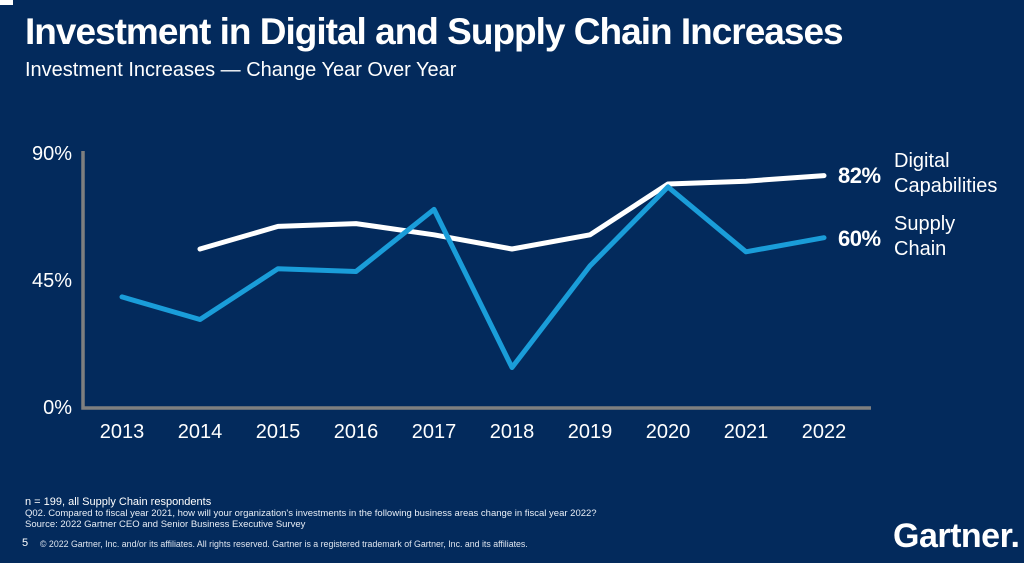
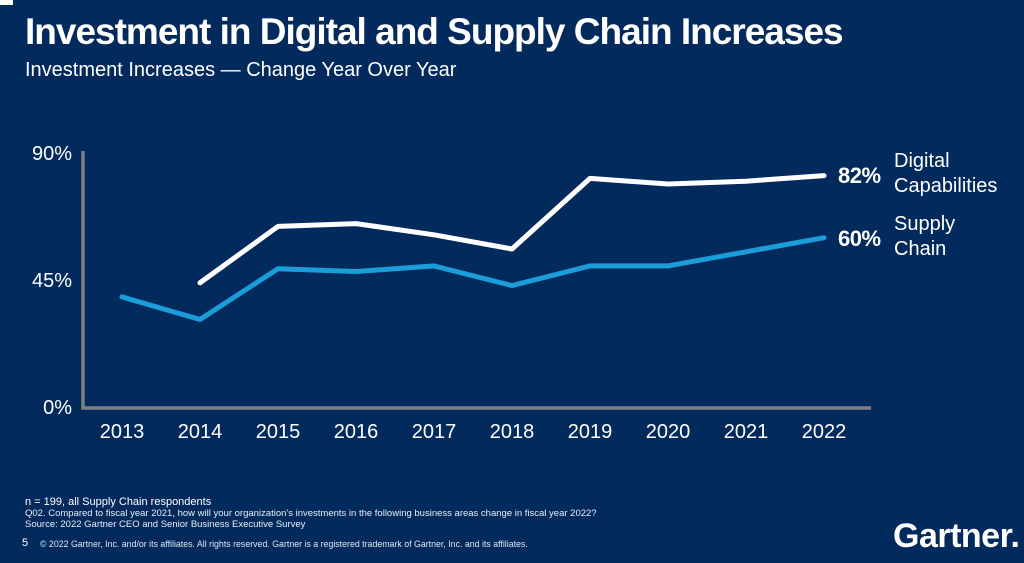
Digital Capabilities/2014: 56% -> 44%
Supply Chain/2017: 70% -> 50%
Supply Chain/2018: 14% -> 43%
Digital Capabilities/2019: 61% -> 81%
Supply Chain/2020: 78% -> 50%
